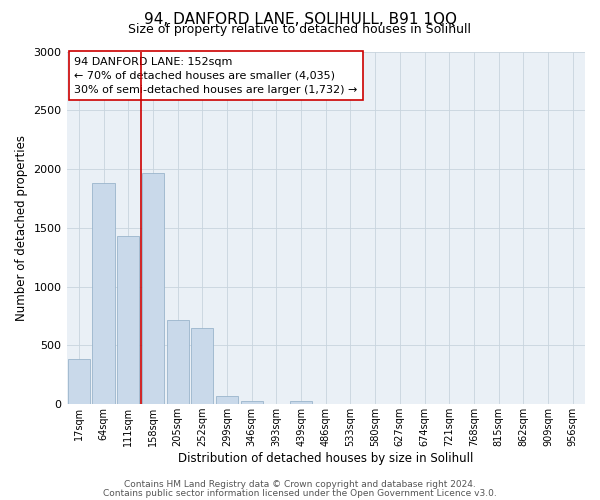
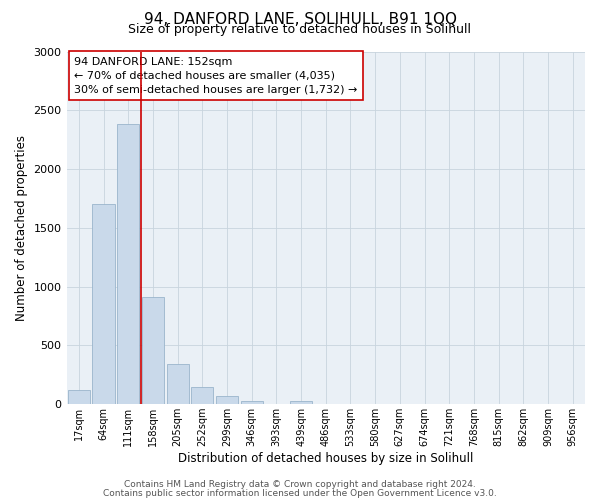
17sqm: 380 -> 120
64sqm: 1880 -> 1700
111sqm: 1430 -> 2380
158sqm: 1970 -> 910
205sqm: 720 -> 340
252sqm: 650 -> 150
